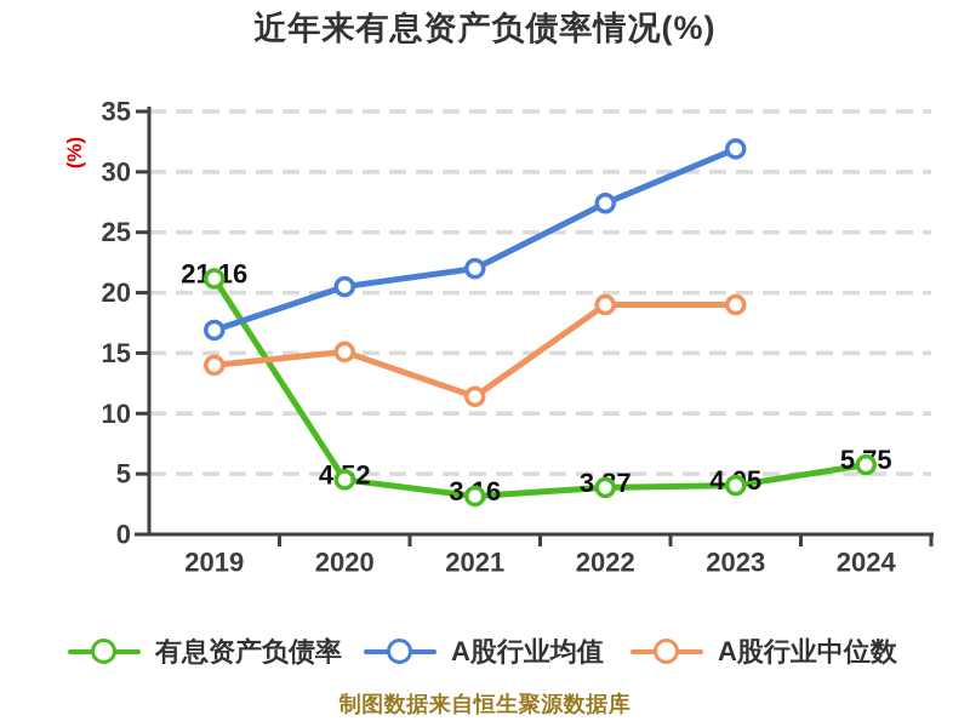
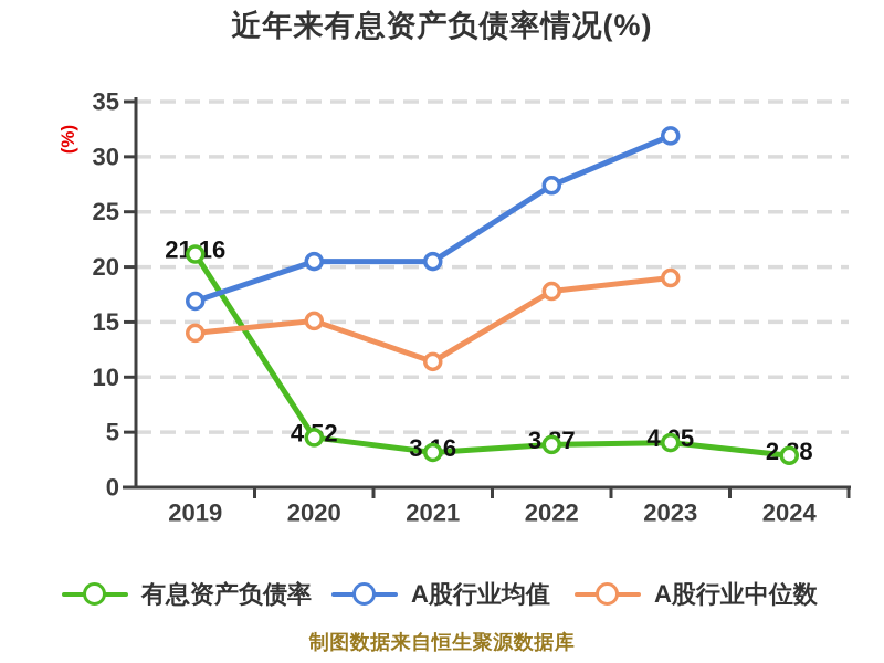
A股行业均值/2021: 22 -> 20
A股行业中位数/2022: 19 -> 18
有息资产负债率/2024: 5.75 -> 2.88
